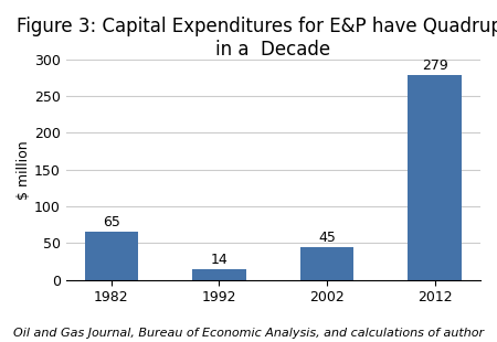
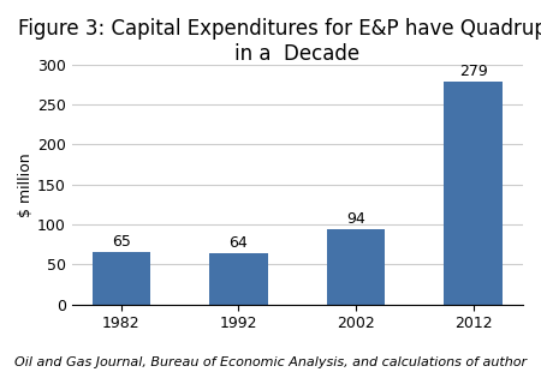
1992: 14 -> 64
2002: 45 -> 94
